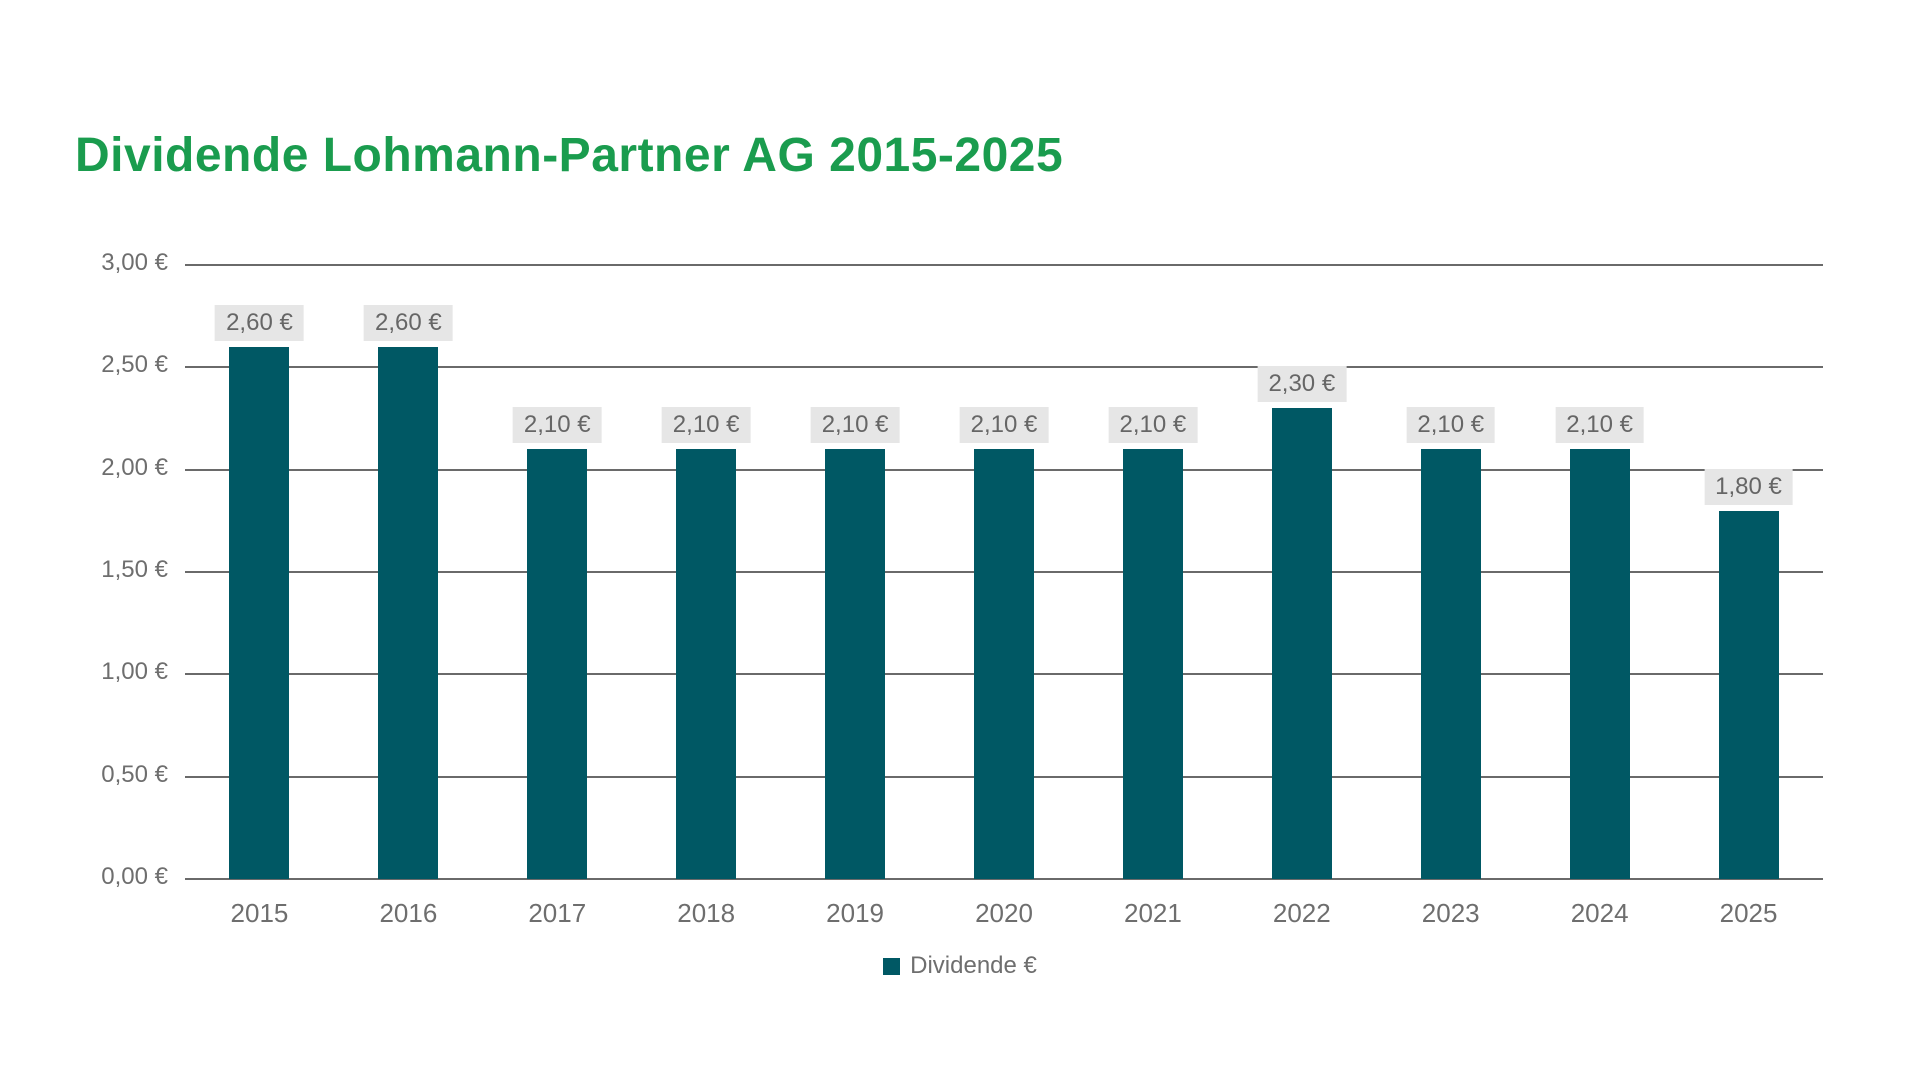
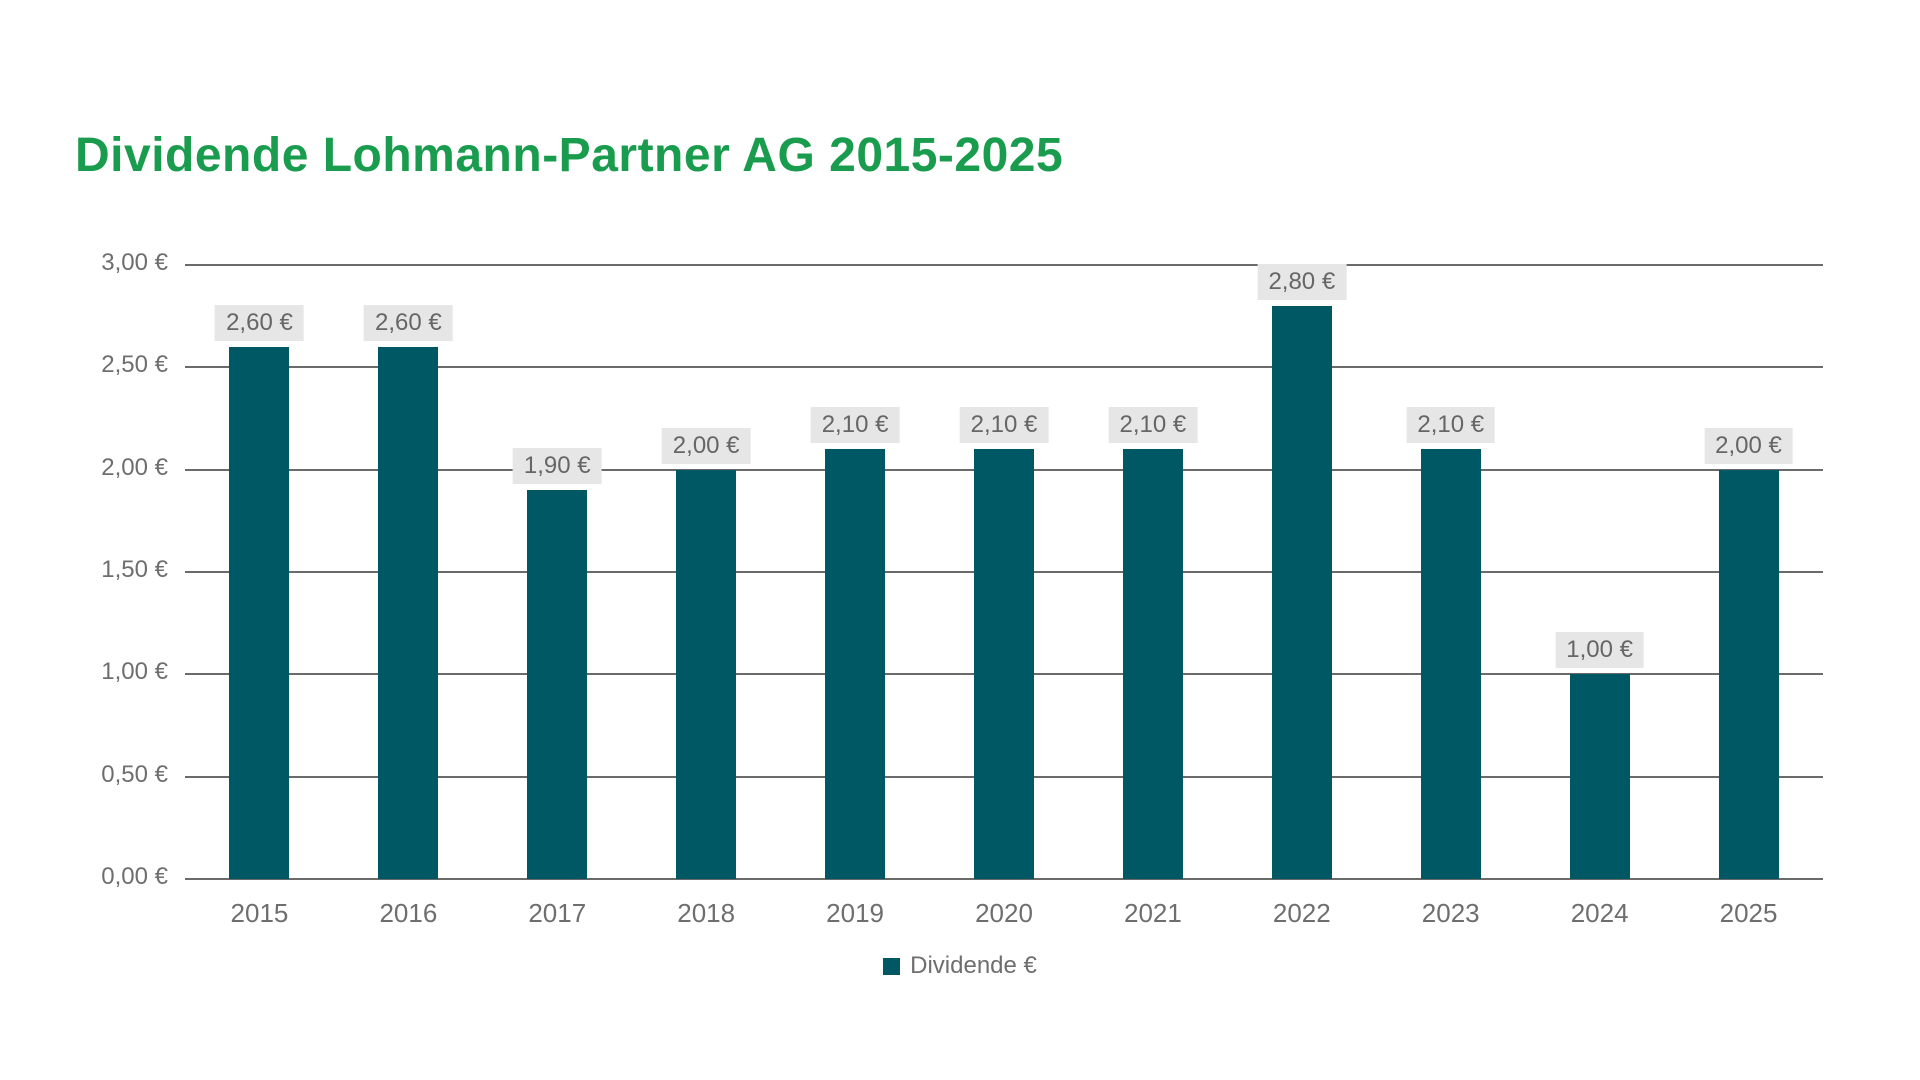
2017: 2,10 -> 1,90
2018: 2,10 -> 2,00
2022: 2,30 -> 2,80
2024: 2,10 -> 1,00
2025: 1,80 -> 2,00
